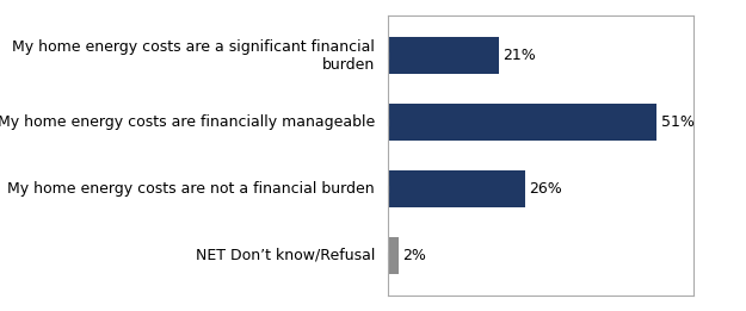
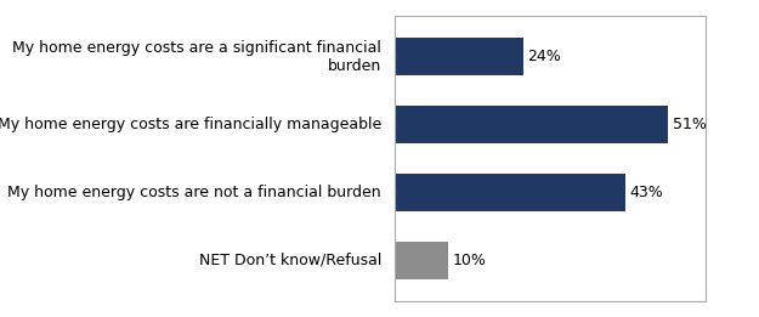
My home energy costs are a significant financial burden: 21% -> 24%
My home energy costs are not a financial burden: 26% -> 43%
NET Don’t know/Refusal: 2% -> 10%
